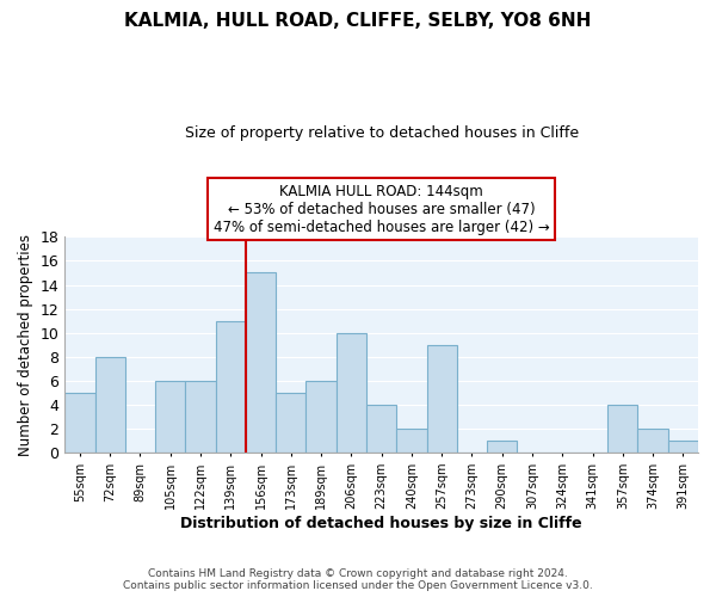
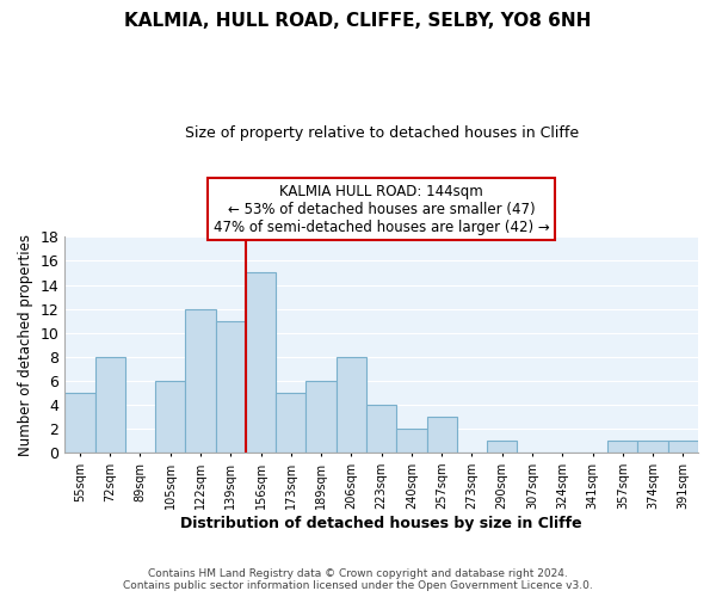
122sqm: 6 -> 12
206sqm: 10 -> 8
257sqm: 9 -> 3
357sqm: 4 -> 1
374sqm: 2 -> 1
